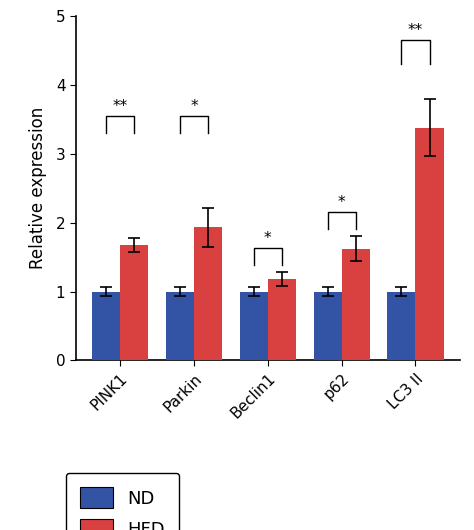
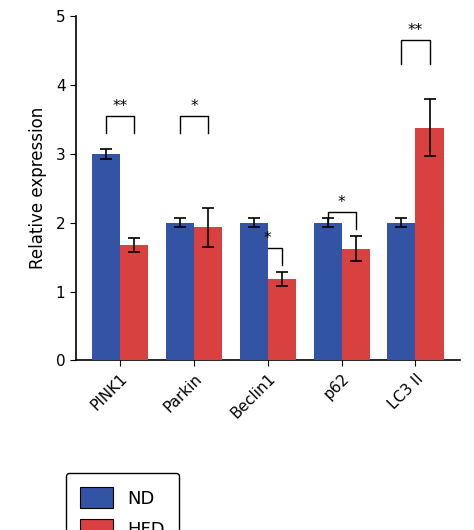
ND/PINK1: 1 -> 3
ND/Parkin: 1 -> 2
ND/Beclin1: 1 -> 2
ND/p62: 1 -> 2
ND/LC3 II: 1 -> 2
